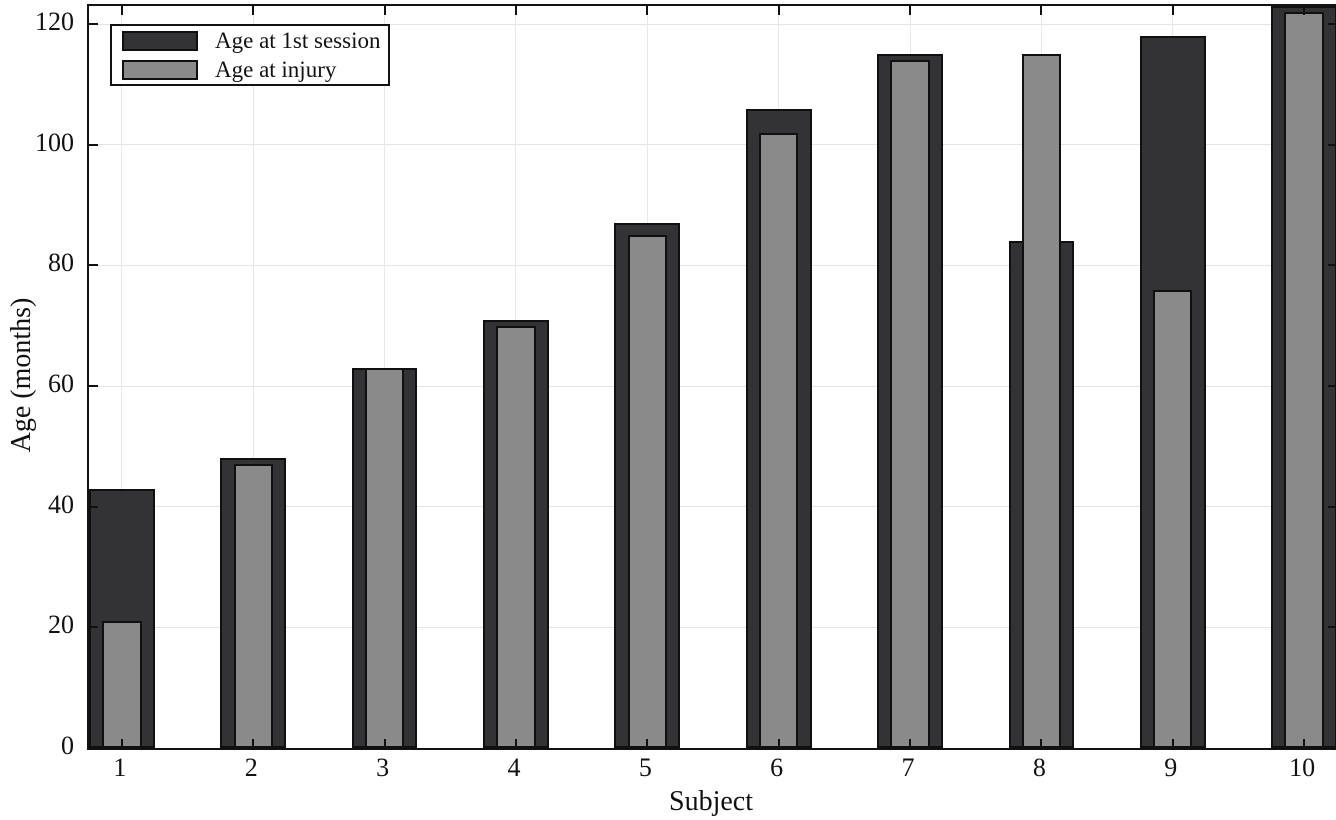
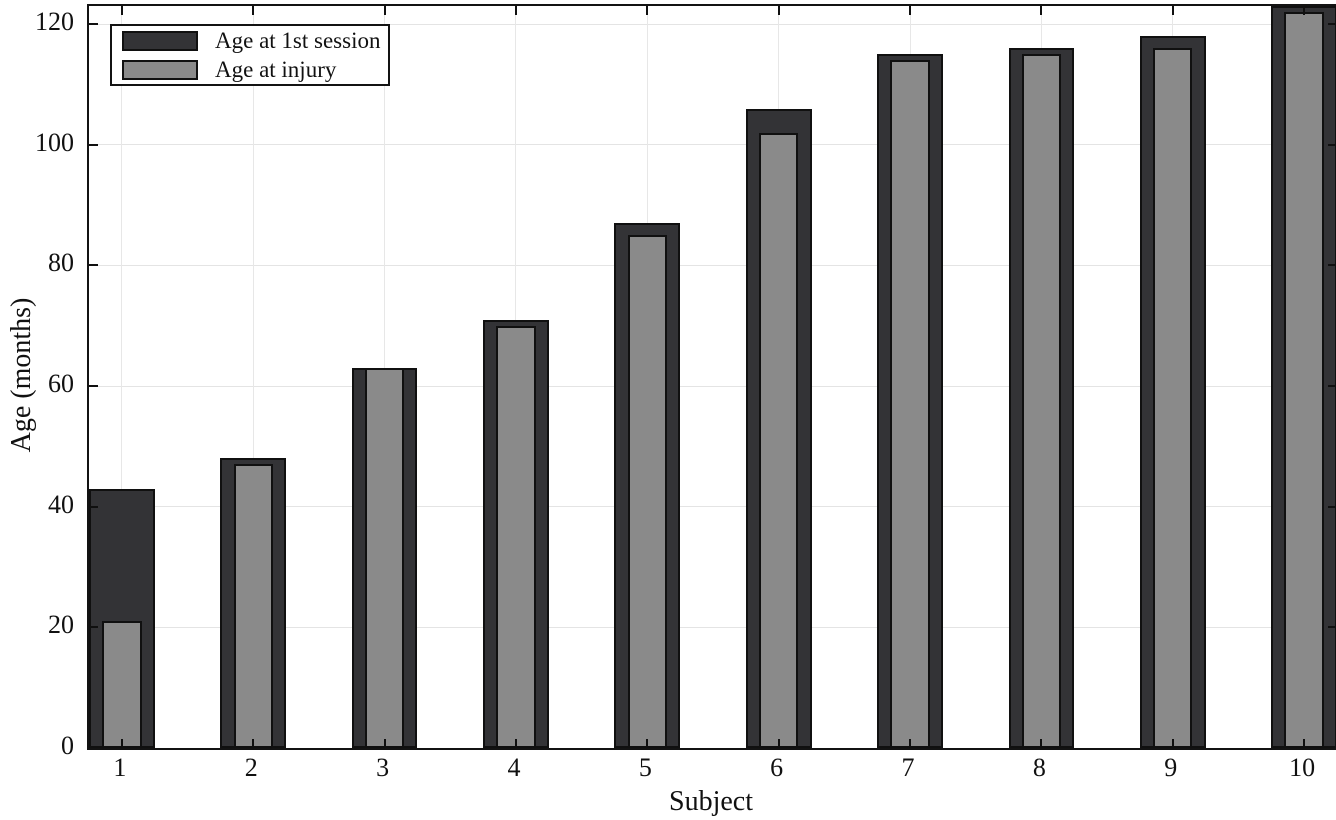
Age at 1st session/8: 84 -> 116
Age at injury/9: 76 -> 116
